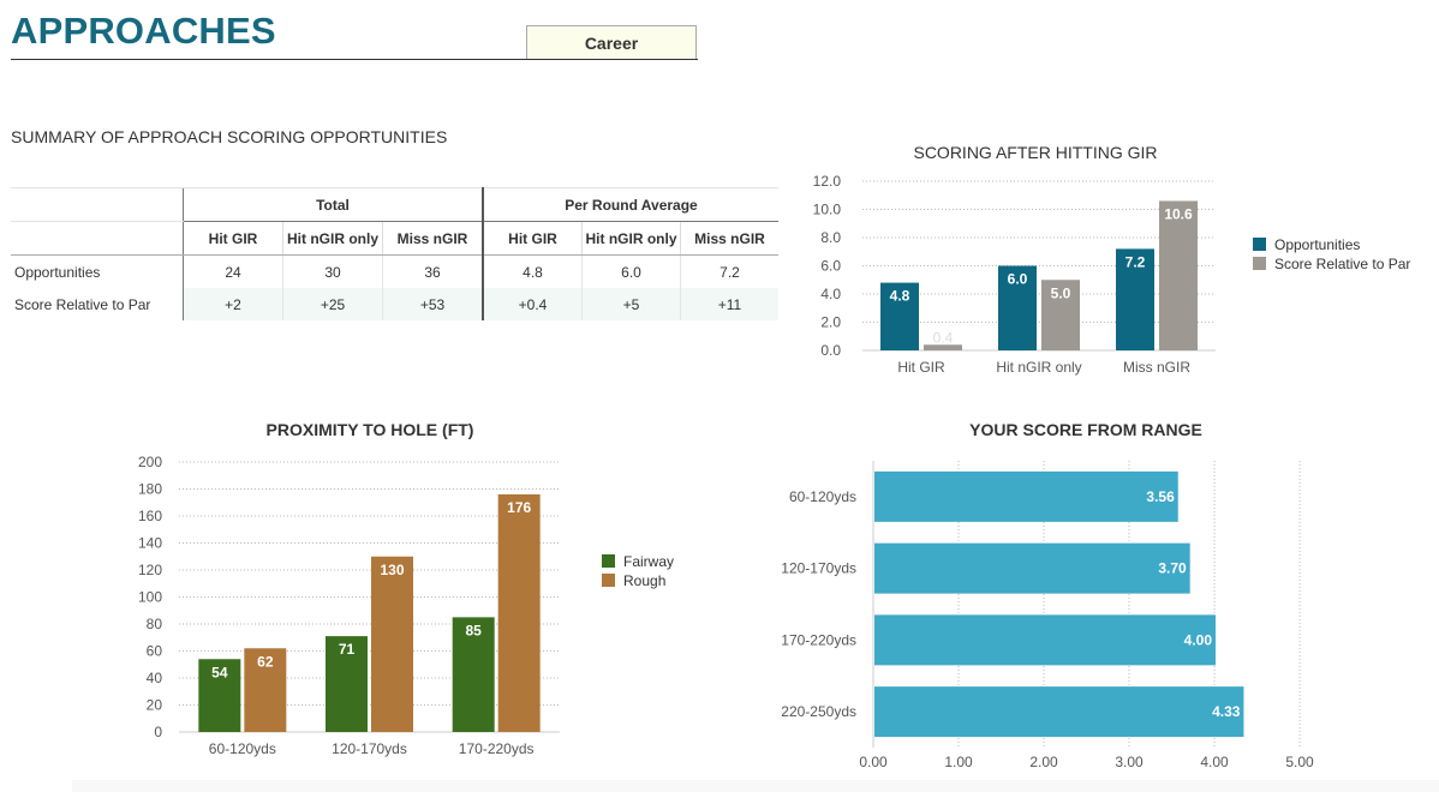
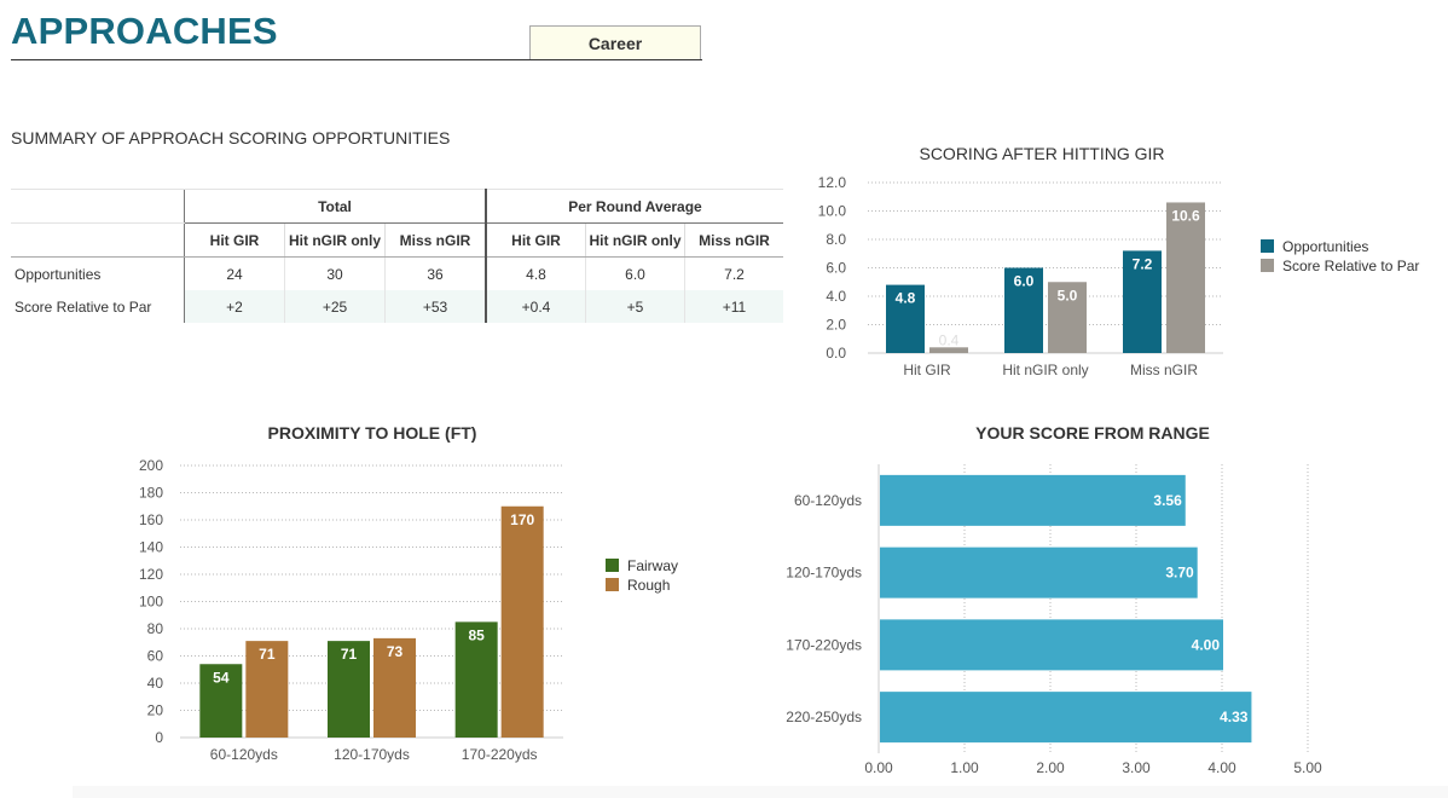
PROXIMITY TO HOLE (FT)/Rough/60-120yds: 62 -> 71
PROXIMITY TO HOLE (FT)/Rough/120-170yds: 130 -> 73
PROXIMITY TO HOLE (FT)/Rough/170-220yds: 176 -> 170
